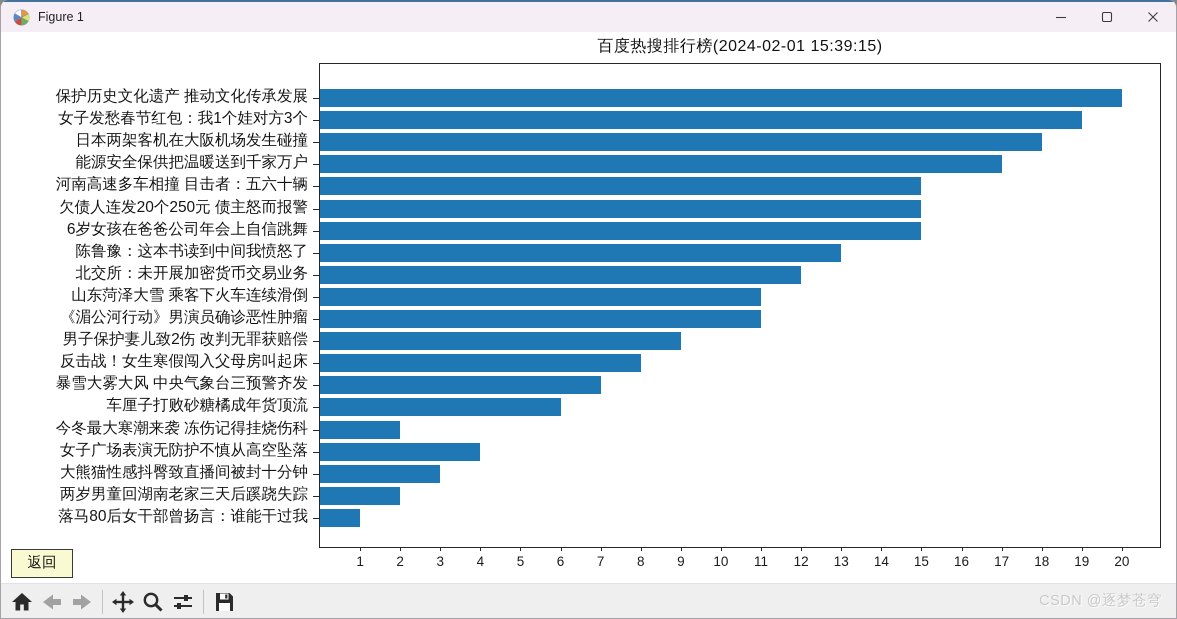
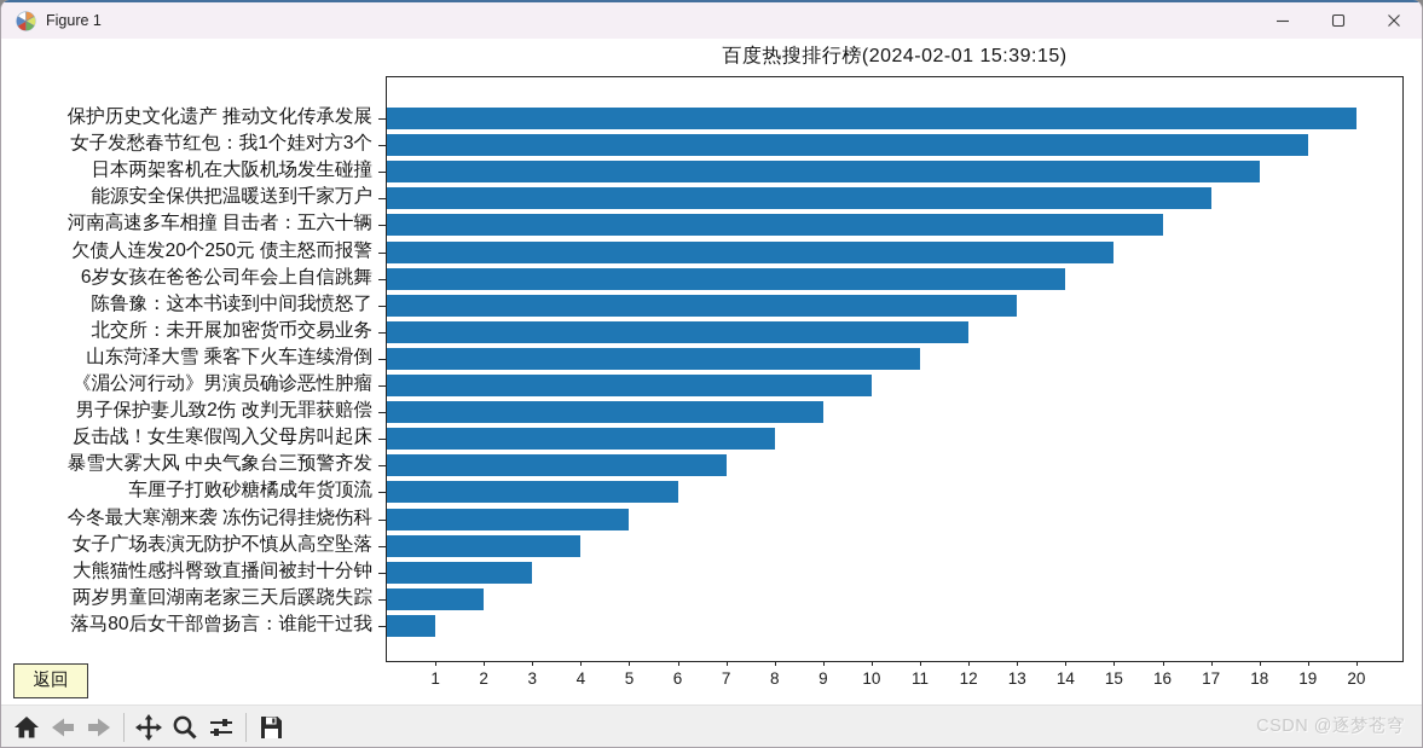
河南高速多车相撞 目击者：五六十辆: 15 -> 16
6岁女孩在爸爸公司年会上自信跳舞: 15 -> 14
《湄公河行动》男演员确诊恶性肿瘤: 11 -> 10
今冬最大寒潮来袭 冻伤记得挂烧伤科: 2 -> 5
